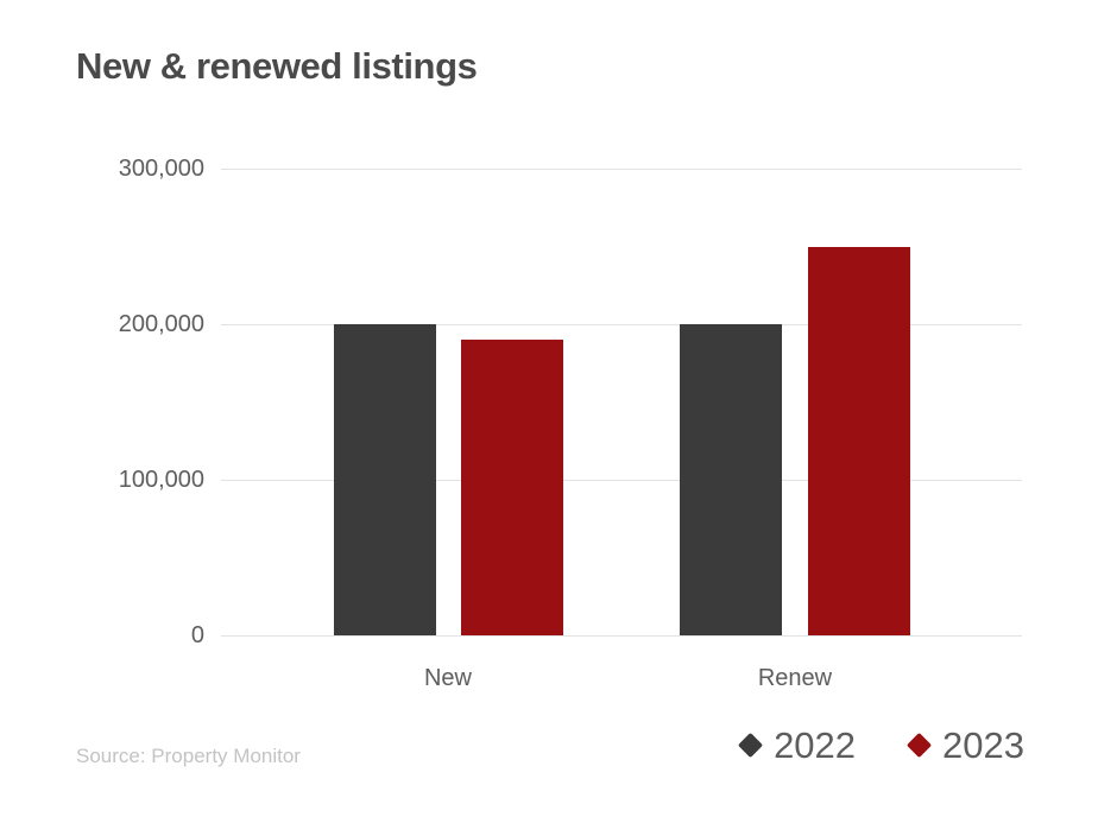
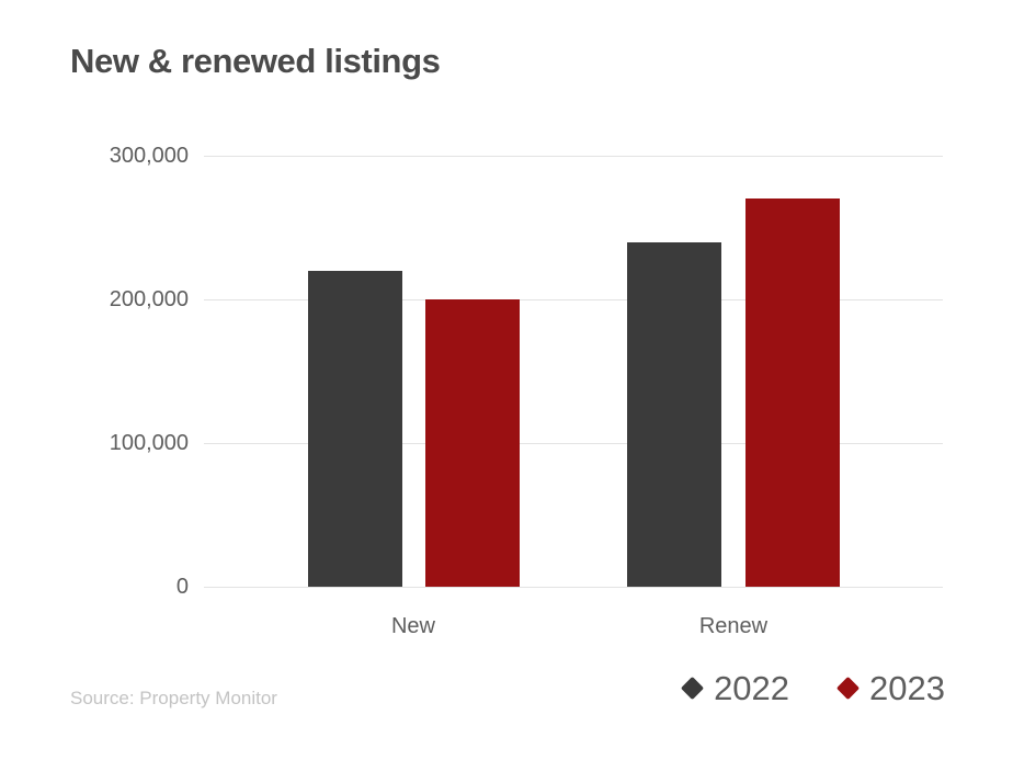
2022/New: 200000 -> 220000
2023/New: 190000 -> 200000
2022/Renew: 200000 -> 240000
2023/Renew: 250000 -> 270000
